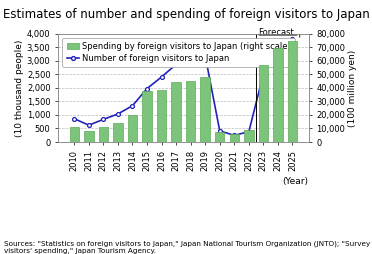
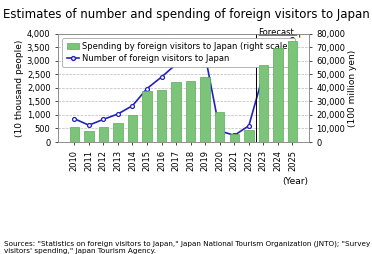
Spending by foreign visitors to Japan (right scale)/2020: 7,000 -> 22,000
Number of foreign visitors to Japan/2022: 380 -> 600
